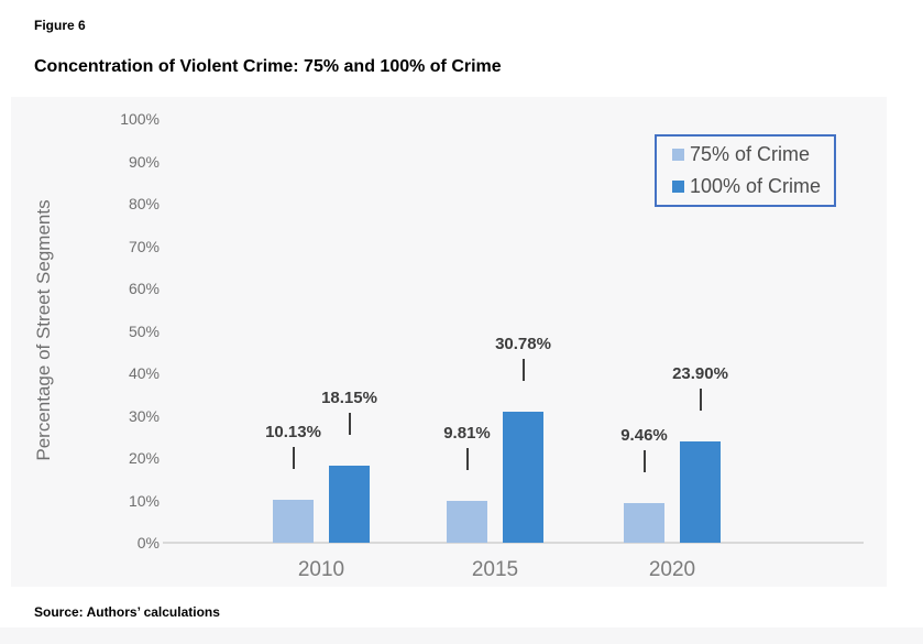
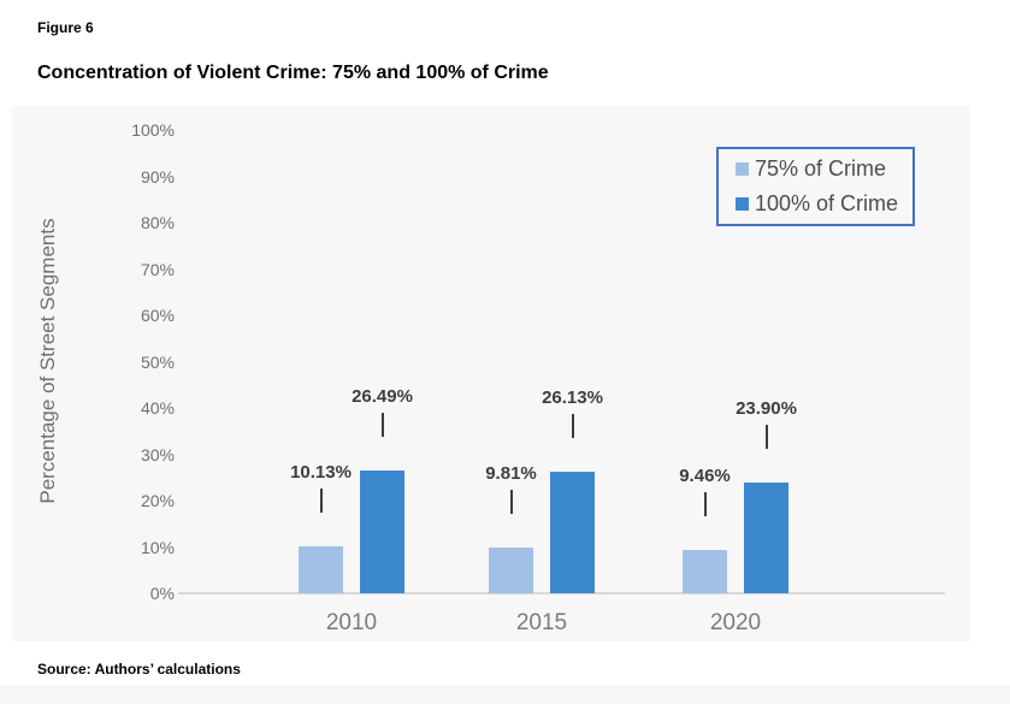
100% of Crime/2010: 18.15% -> 26.49%
100% of Crime/2015: 30.78% -> 26.13%
